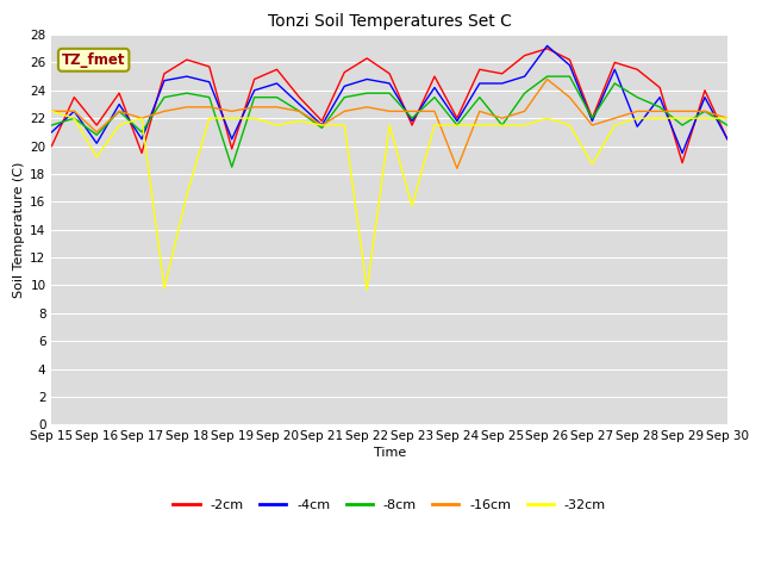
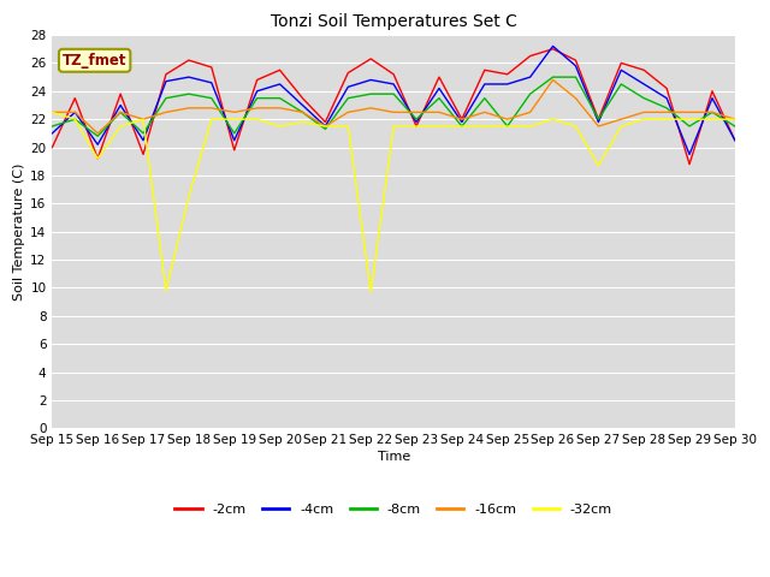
-2cm/Sep 16: 21.5 -> 19.2
-8cm/Sep 19: 18.5 -> 21.0
-32cm/Sep 23: 15.7 -> 21.5
-16cm/Sep 24: 18.4 -> 22.0
-4cm/Sep 28: 21.4 -> 24.5
